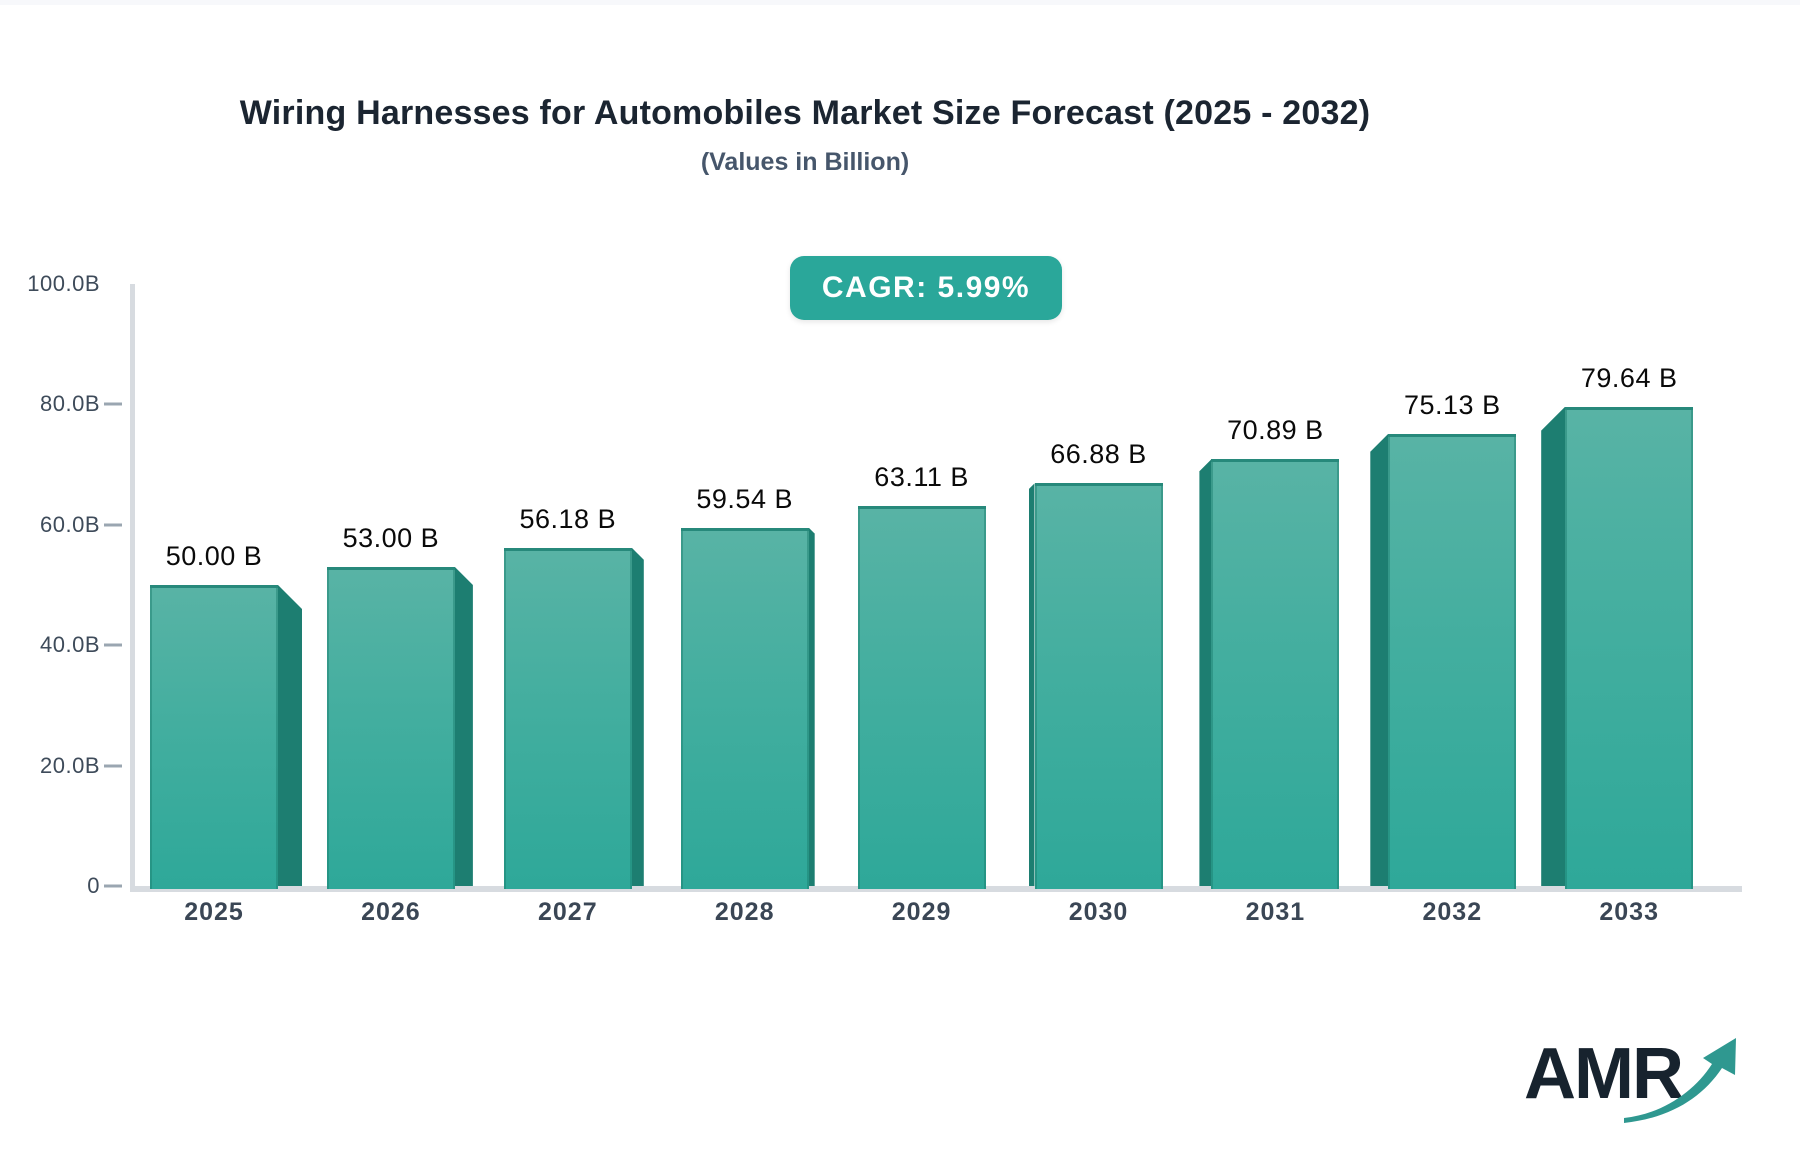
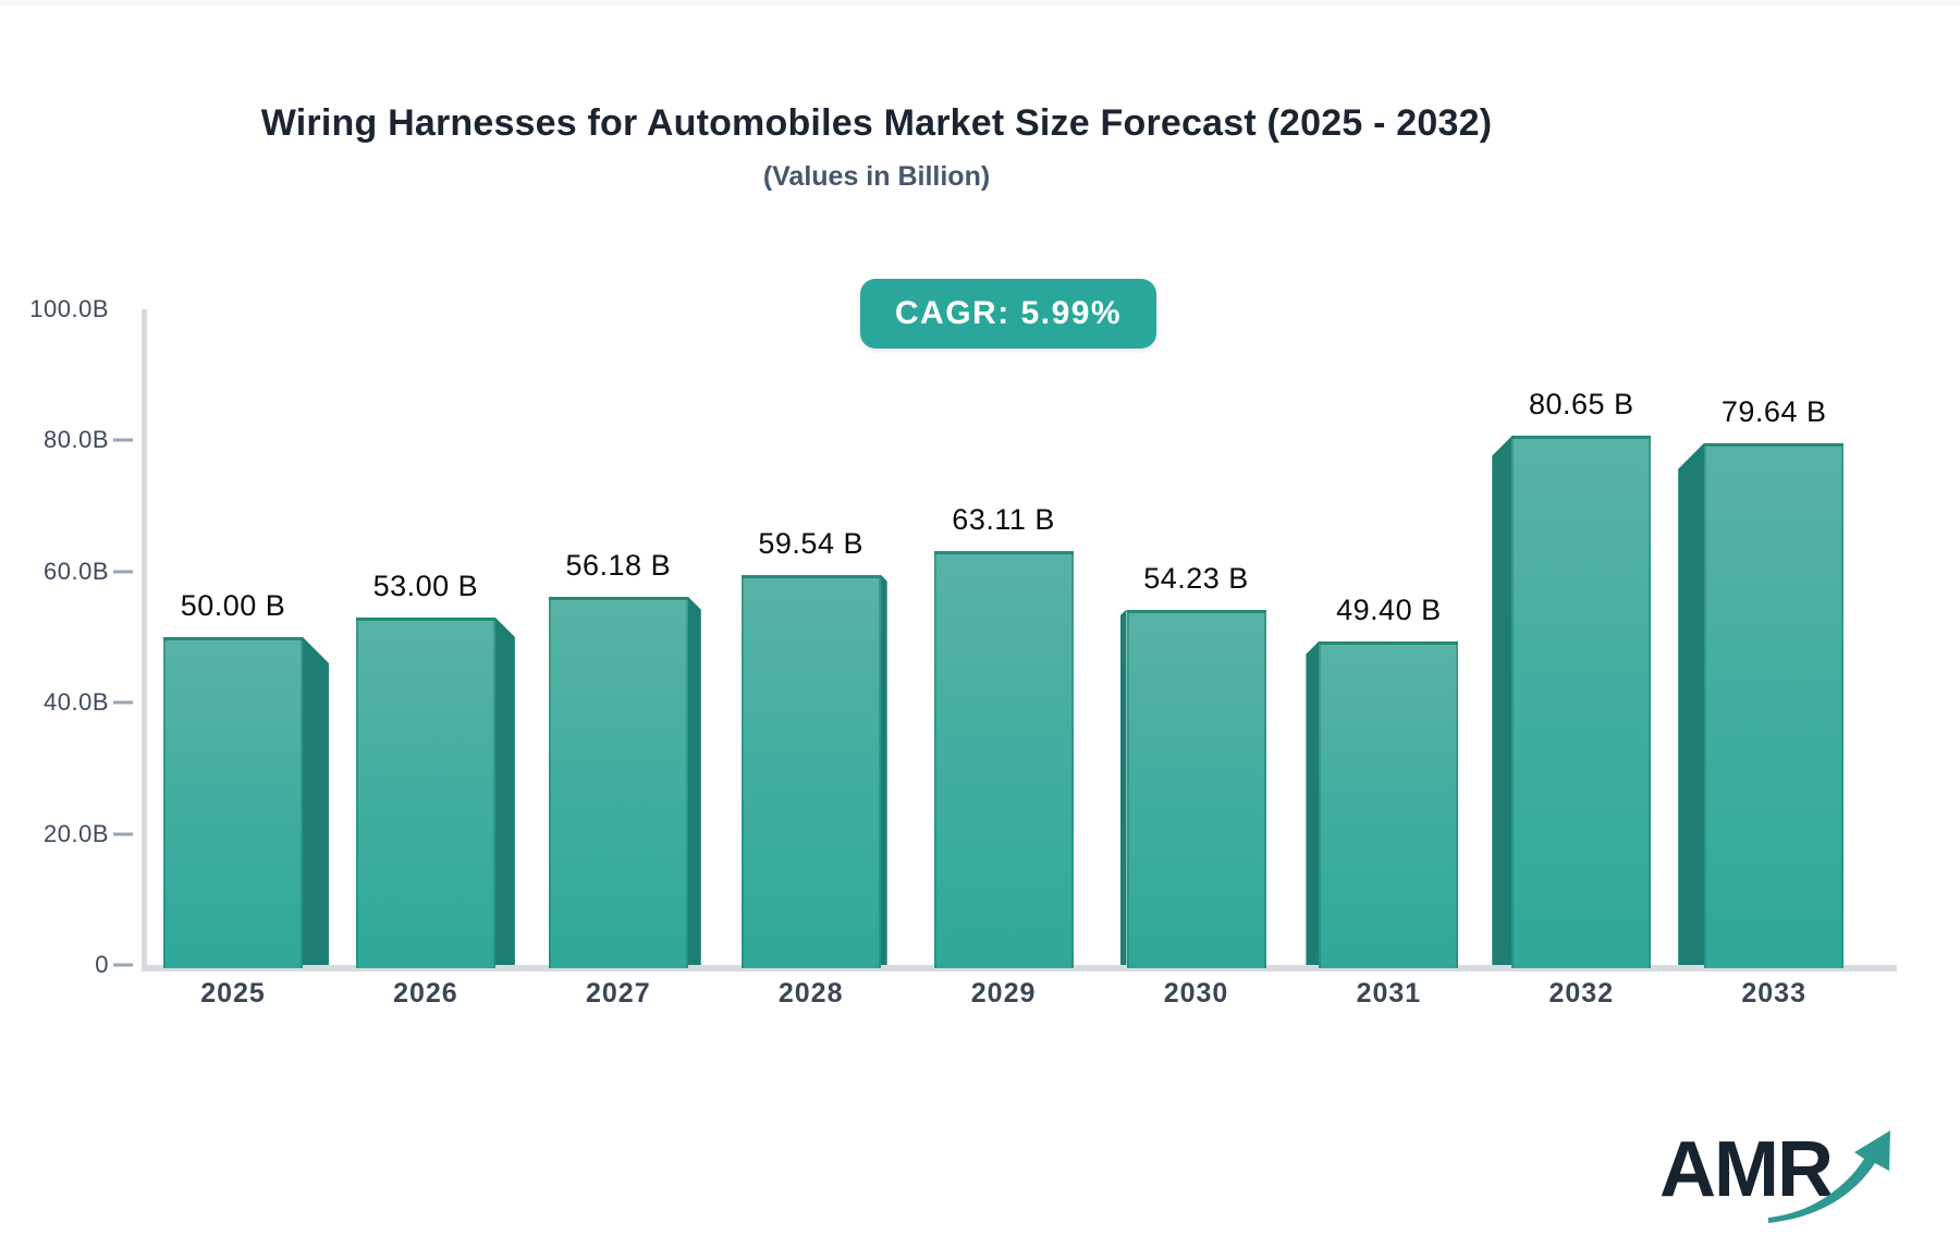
2030: 66.88 -> 54.23
2031: 70.89 -> 49.40
2032: 75.13 -> 80.65
